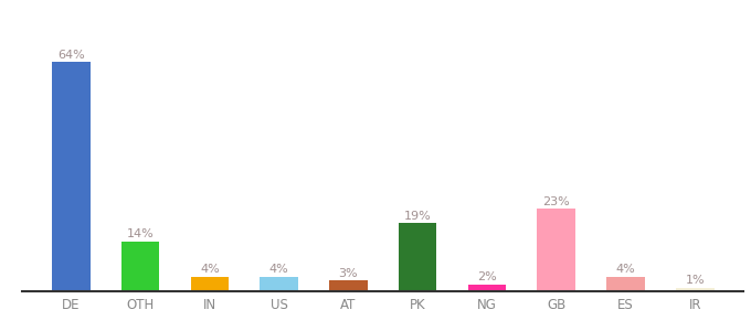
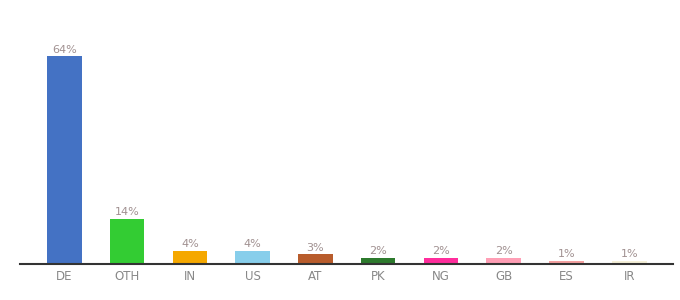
PK: 19% -> 2%
GB: 23% -> 2%
ES: 4% -> 1%
